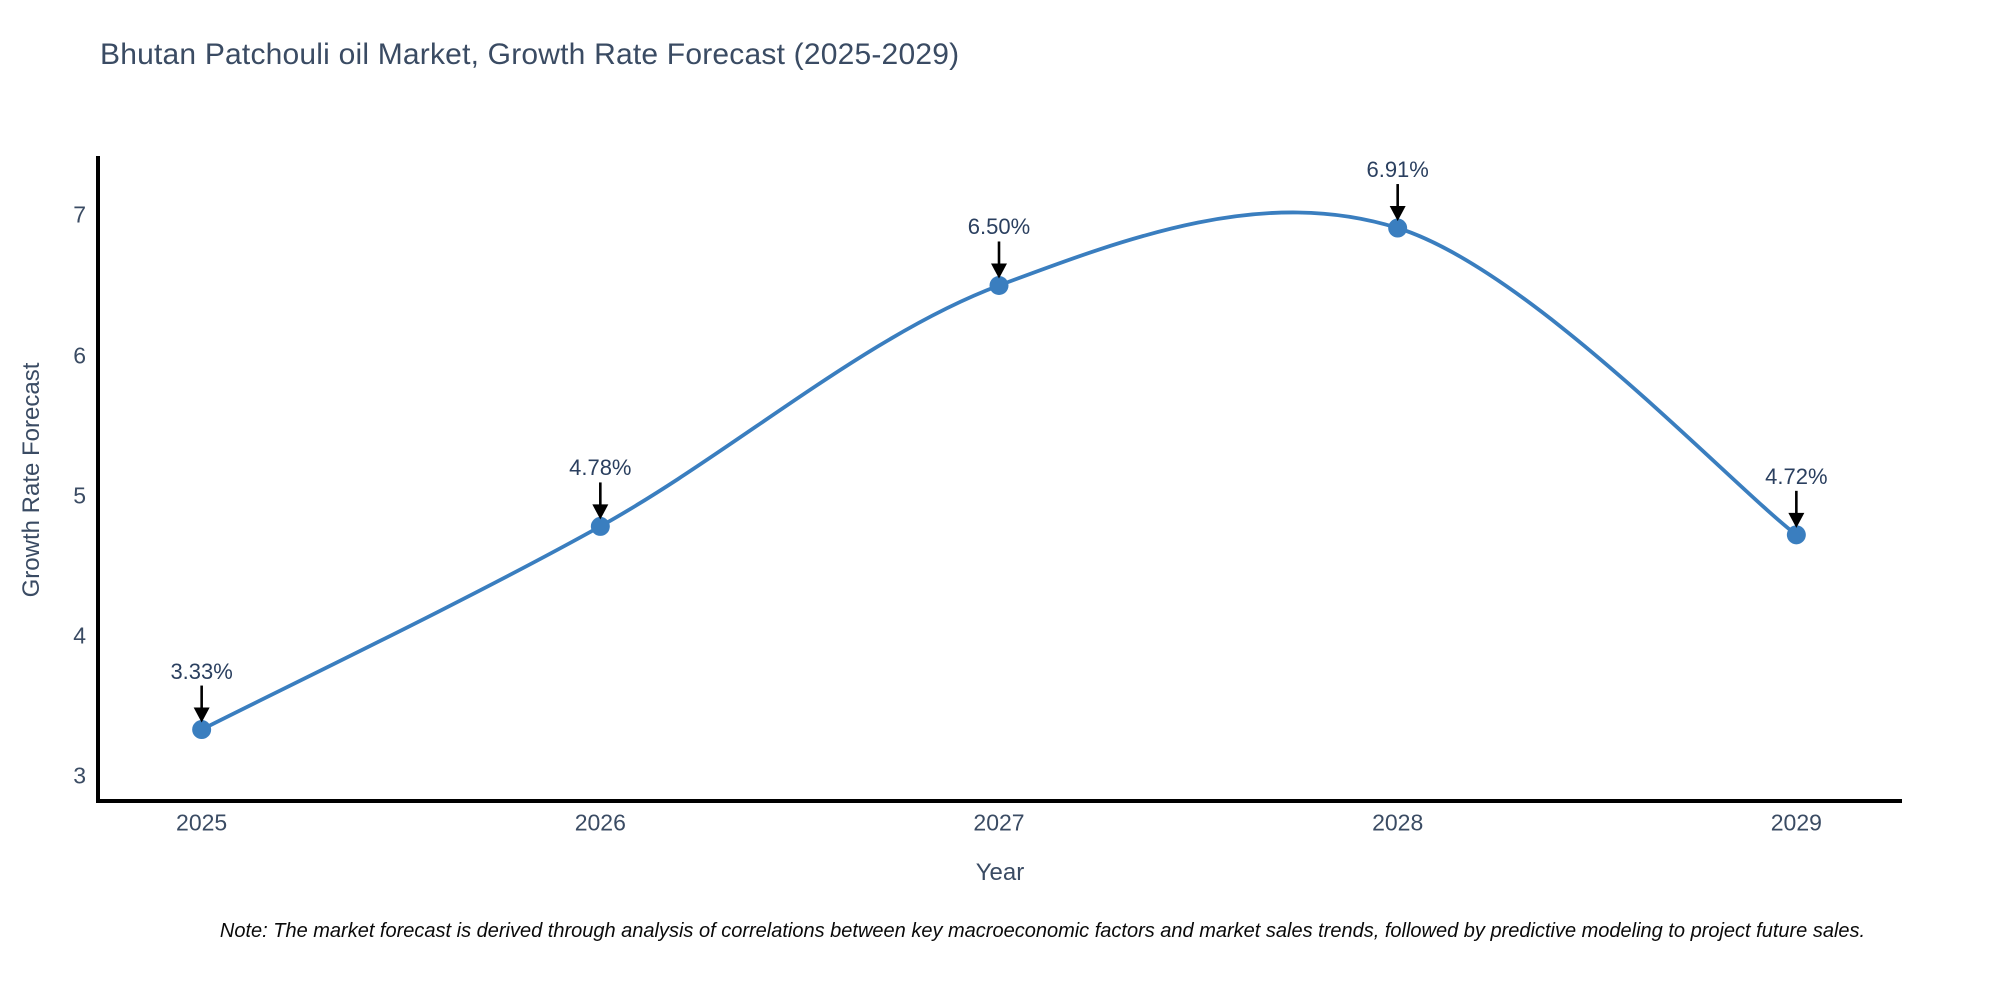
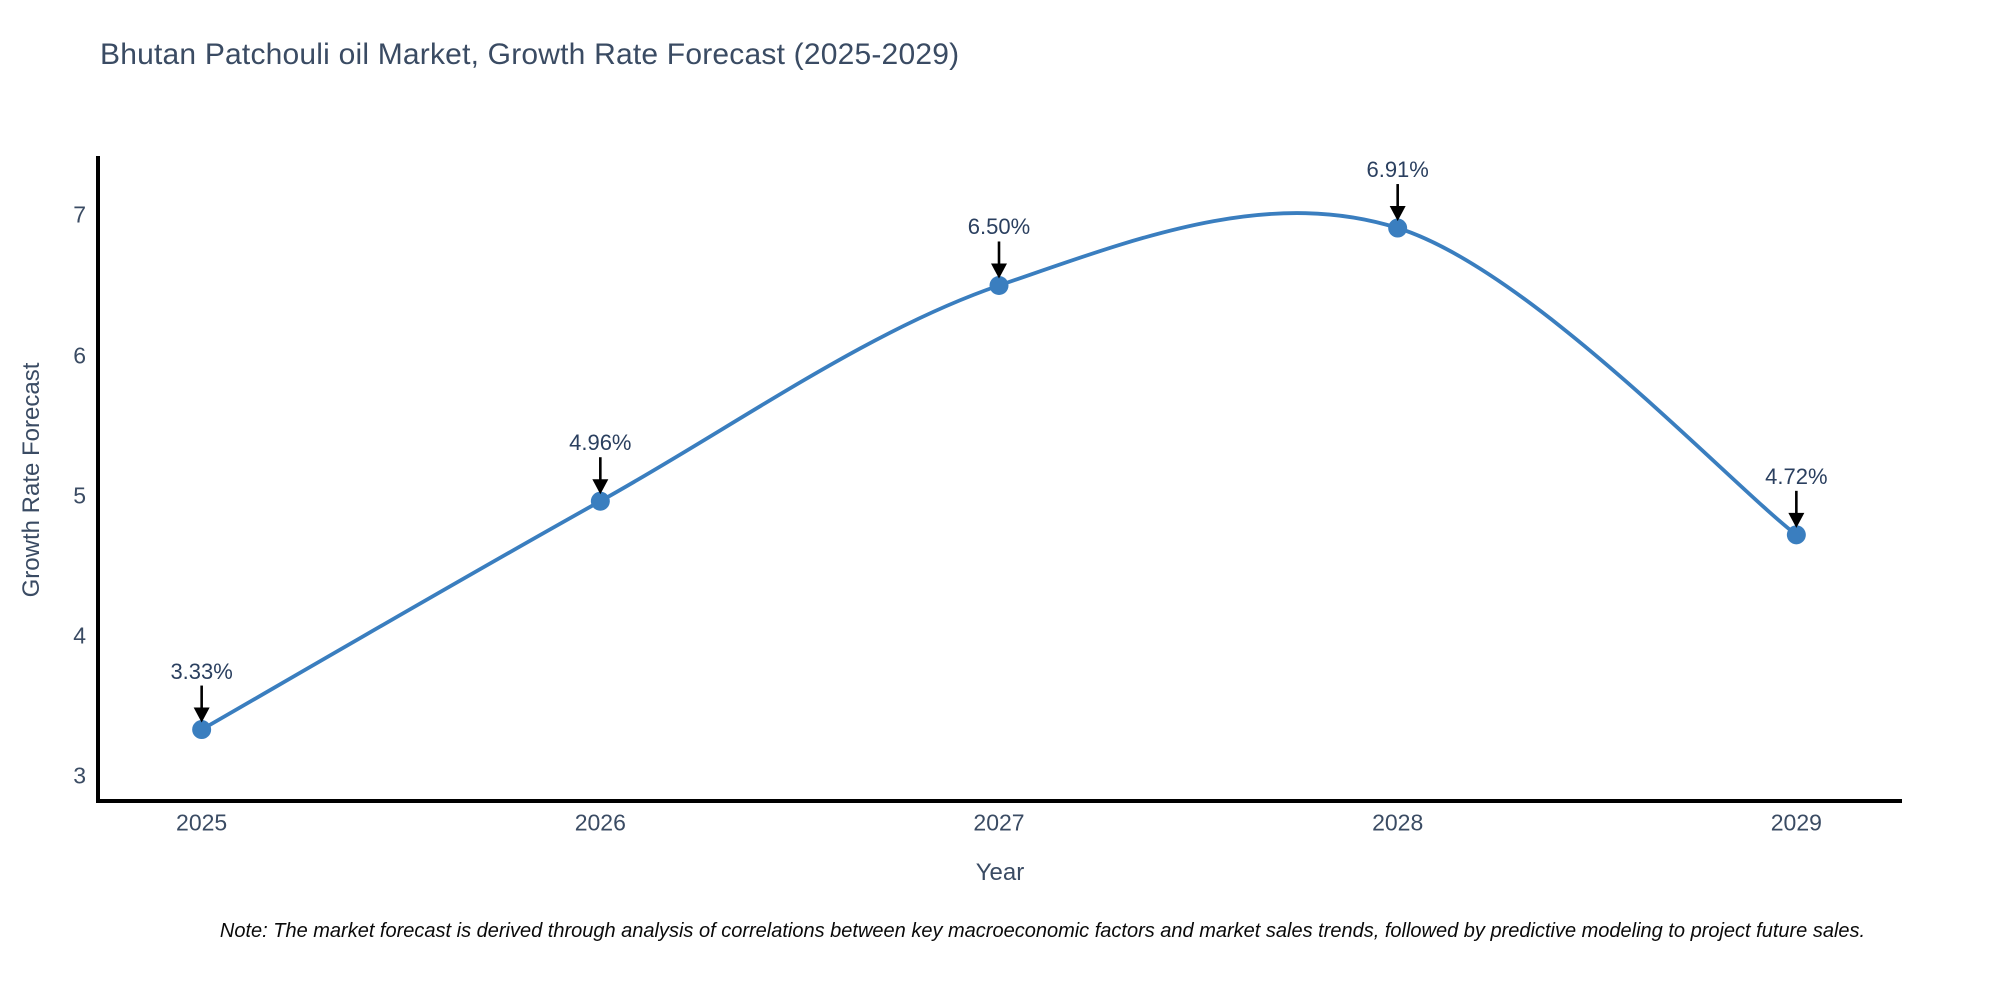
2026: 4.78% -> 4.96%
